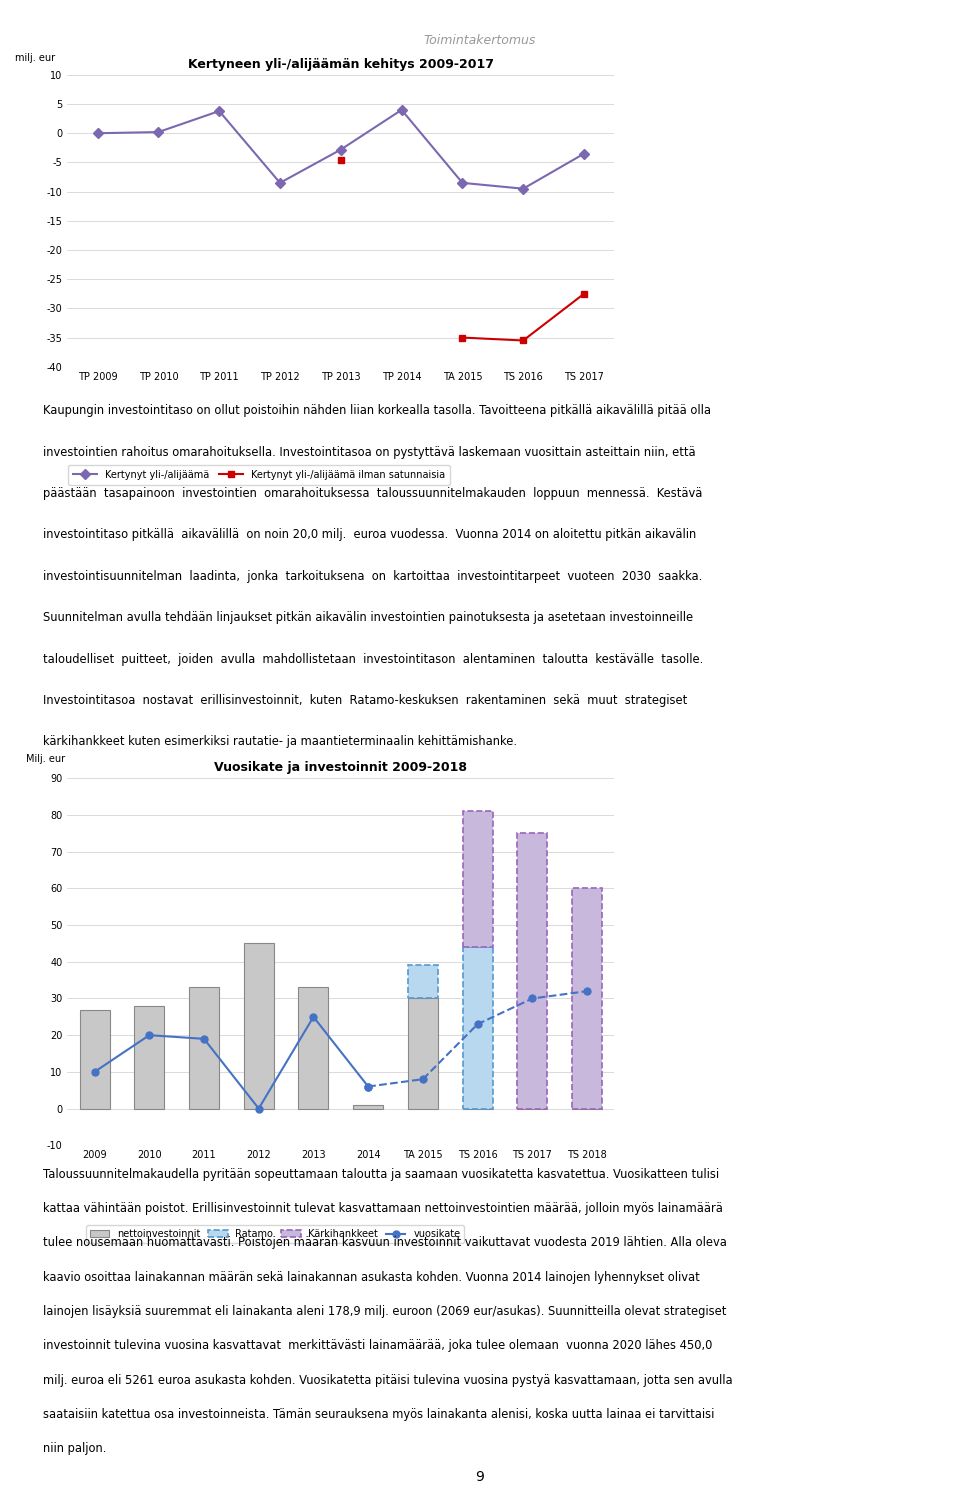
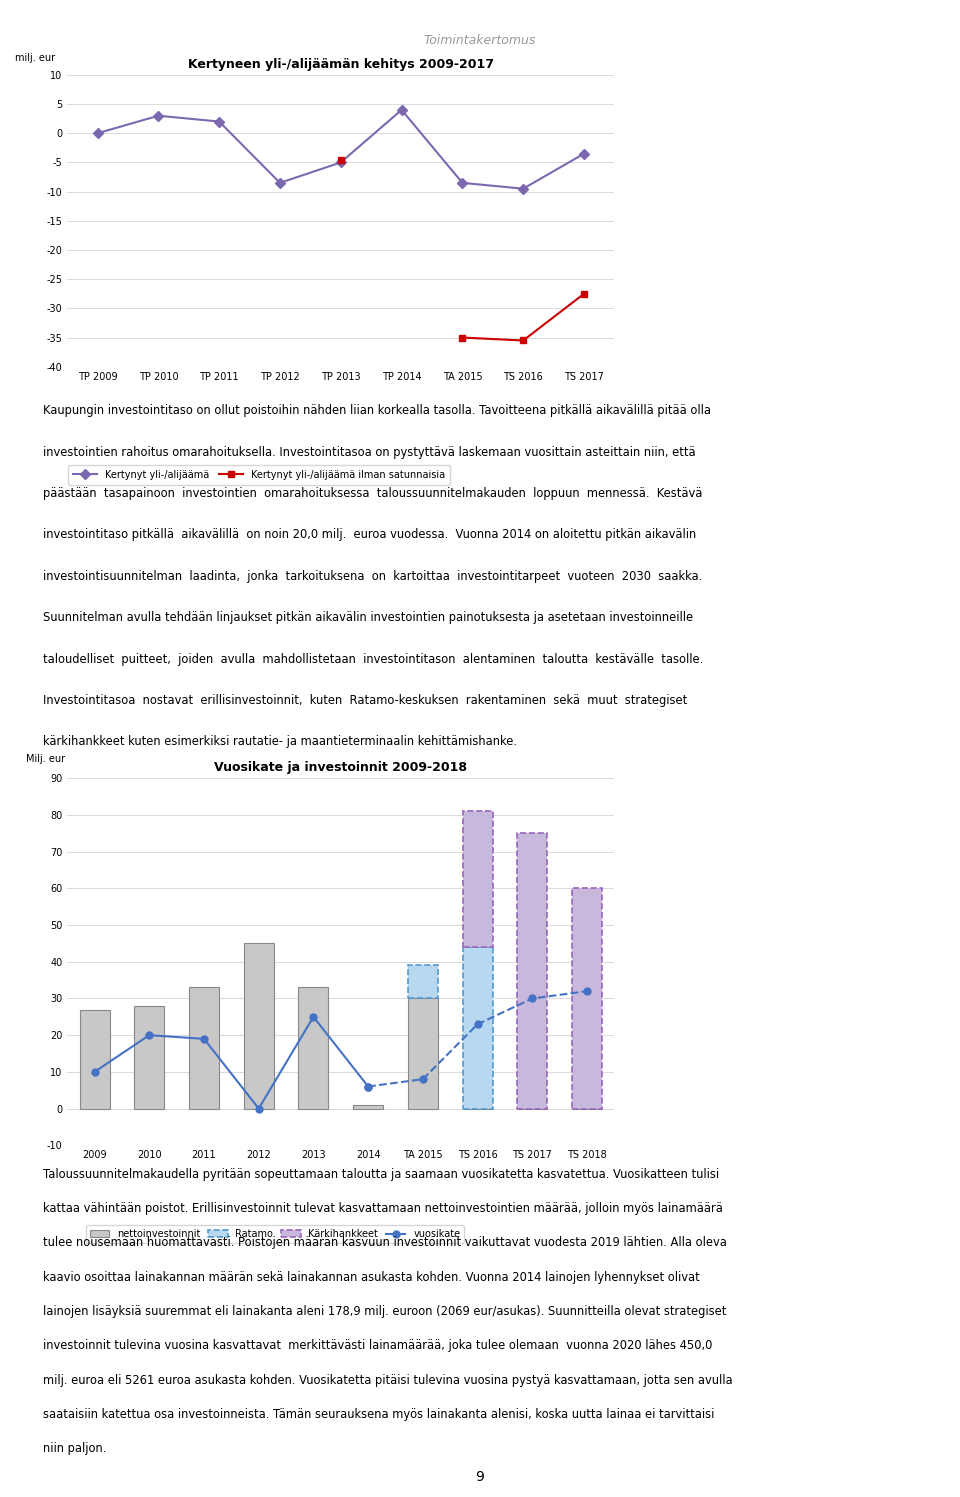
Kertyneen yli-/alijäämän kehitys 2009-2017/Kertynyt yli-/alijäämä/TP 2010: 0.2 -> 3.0
Kertyneen yli-/alijäämän kehitys 2009-2017/Kertynyt yli-/alijäämä/TP 2011: 3.8 -> 2.0
Kertyneen yli-/alijäämän kehitys 2009-2017/Kertynyt yli-/alijäämä/TP 2013: -2.8 -> -5.0
